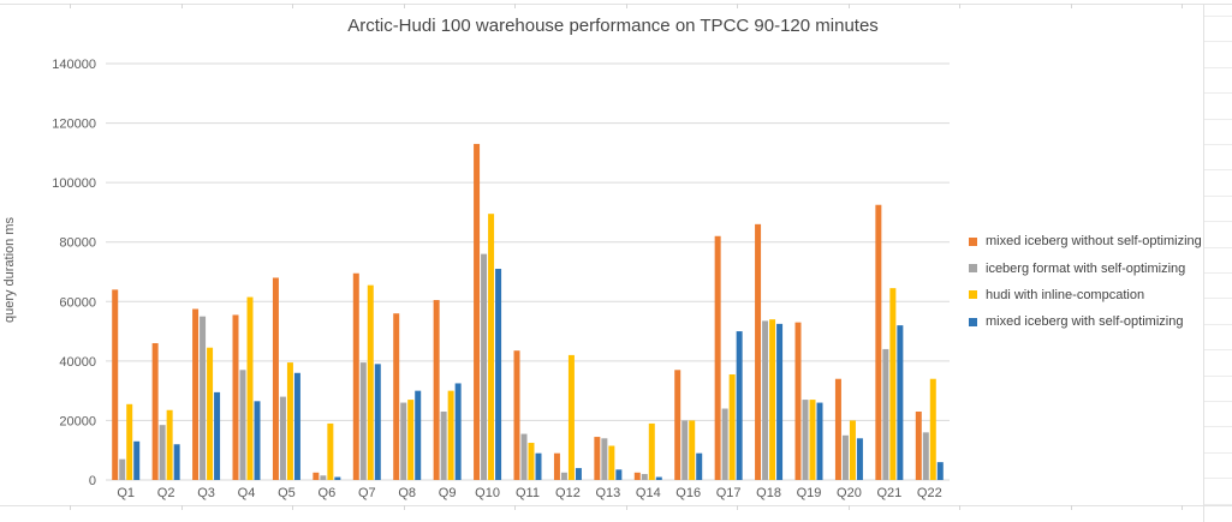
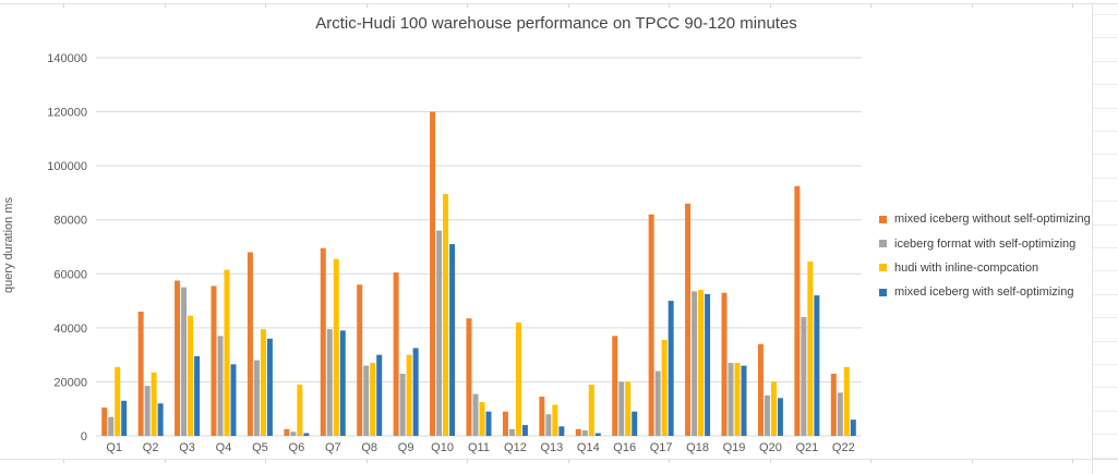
mixed iceberg without self-optimizing/Q1: 64000 -> 10000
mixed iceberg without self-optimizing/Q10: 113000 -> 120000
iceberg format with self-optimizing/Q13: 14000 -> 8000
hudi with inline-compcation/Q22: 34000 -> 26000
